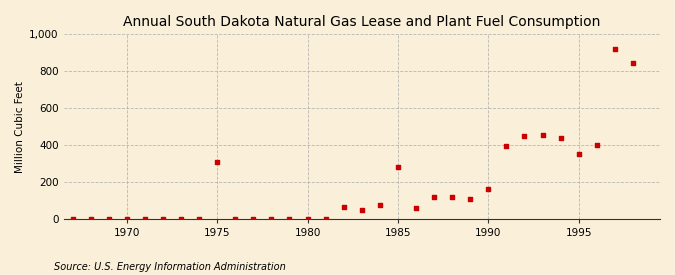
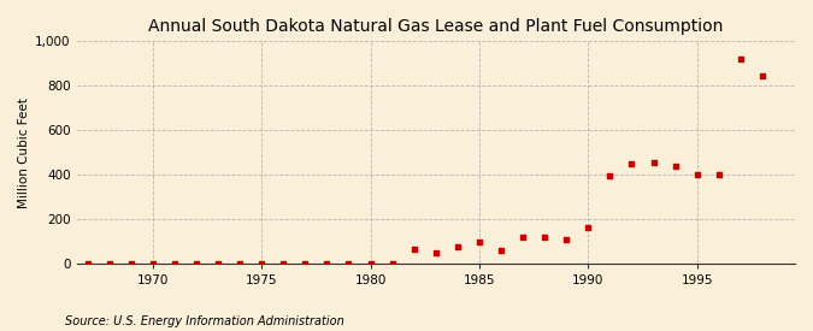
1975: 310 -> 0
1985: 280 -> 100
1995: 350 -> 400
